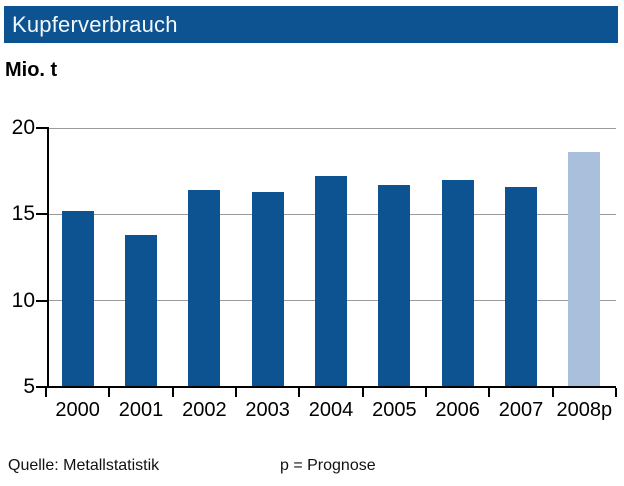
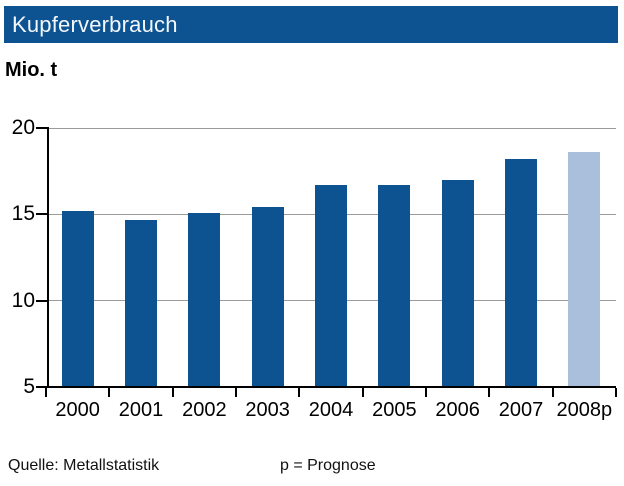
2001: 13.8 -> 14.7
2002: 16.4 -> 15.1
2003: 16.3 -> 15.4
2004: 17.2 -> 16.7
2007: 16.6 -> 18.2
